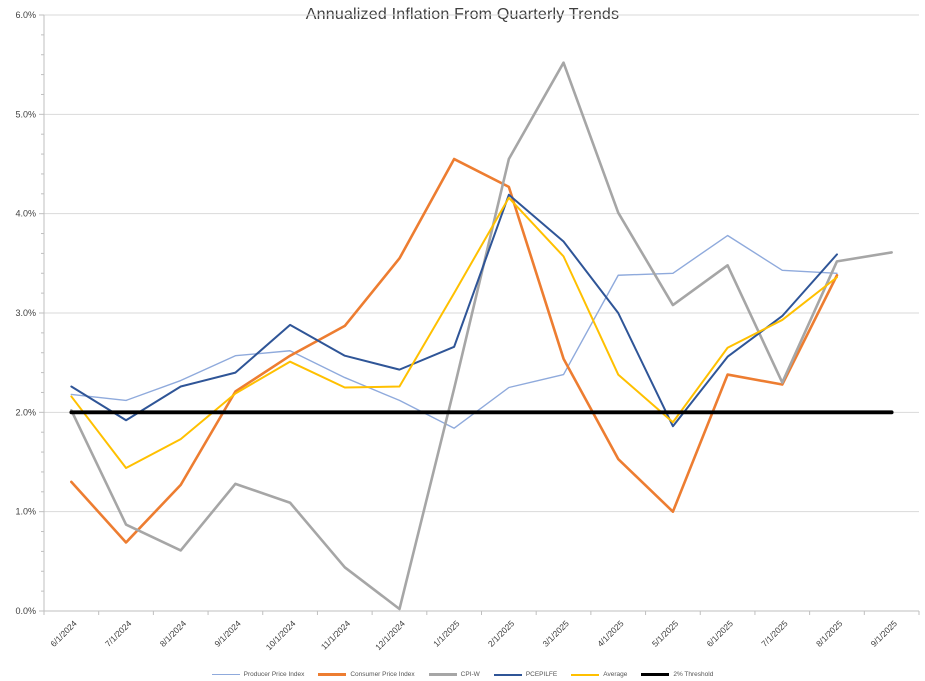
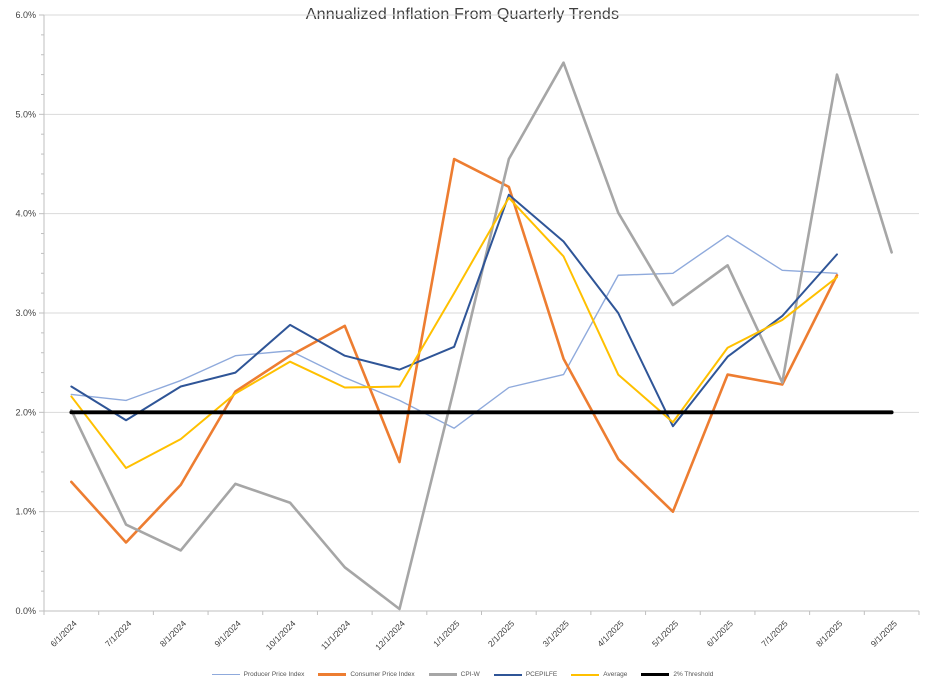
Consumer Price Index/12/1/2024: 3.5% -> 1.5%
CPI-W/8/1/2025: 3.5% -> 5.4%
